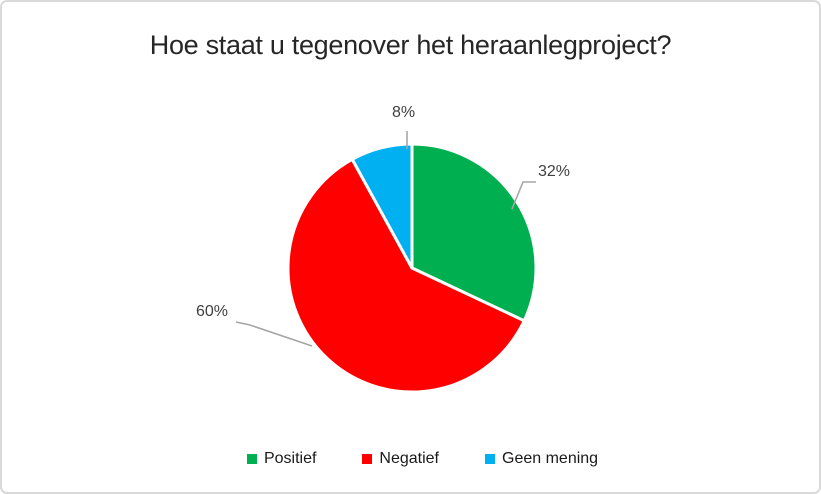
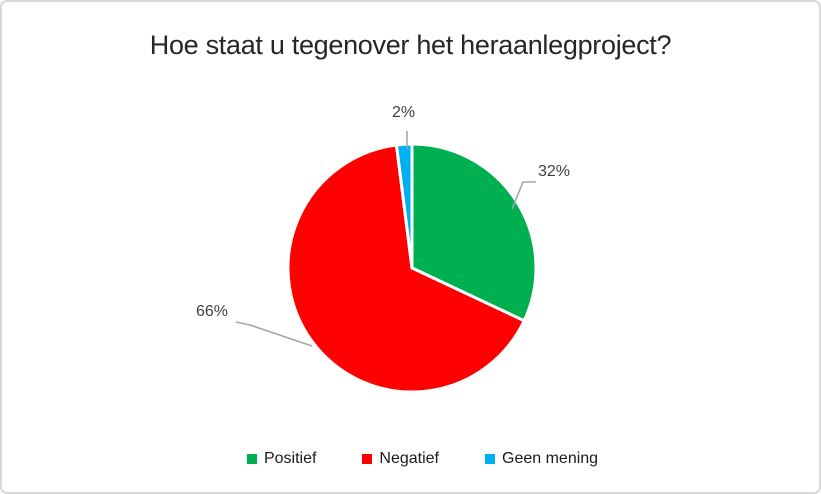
Negatief: 60% -> 66%
Geen mening: 8% -> 2%
